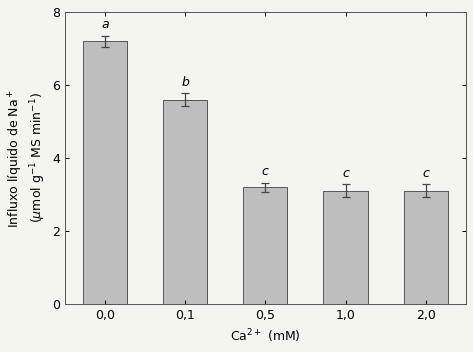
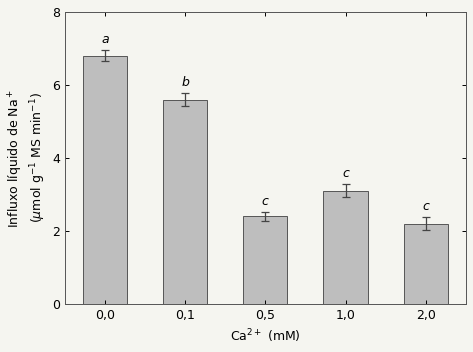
0,0: 7.2 -> 6.8
0,5: 3.2 -> 2.4
2,0: 3.1 -> 2.2
